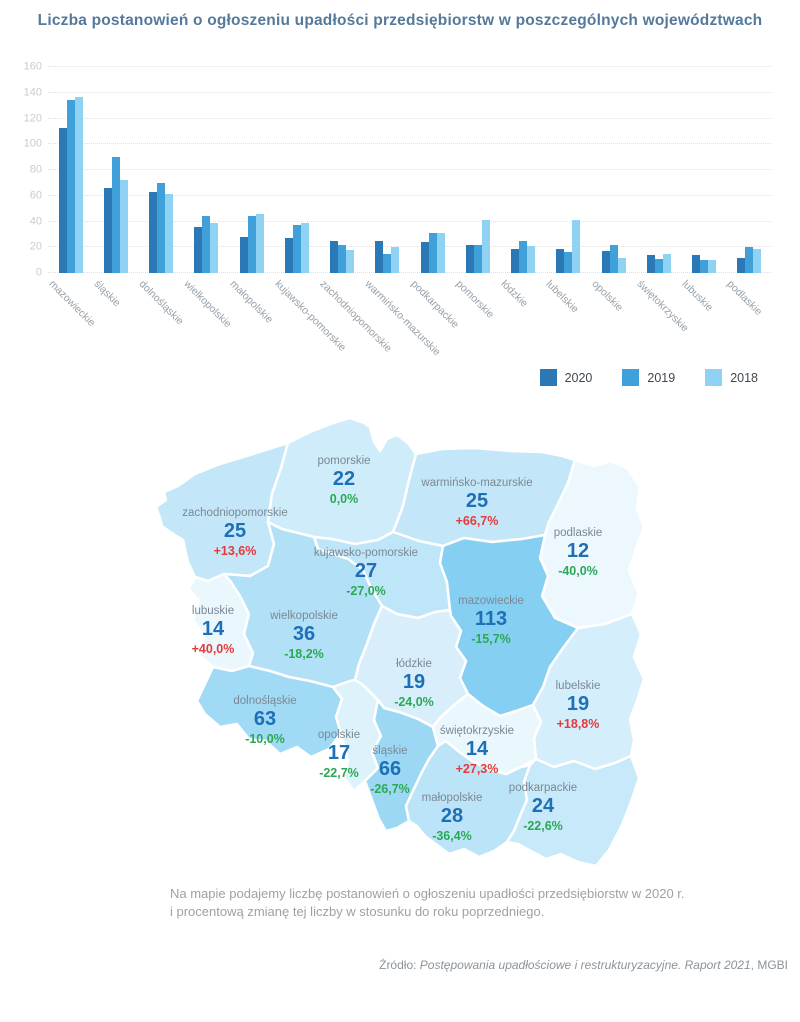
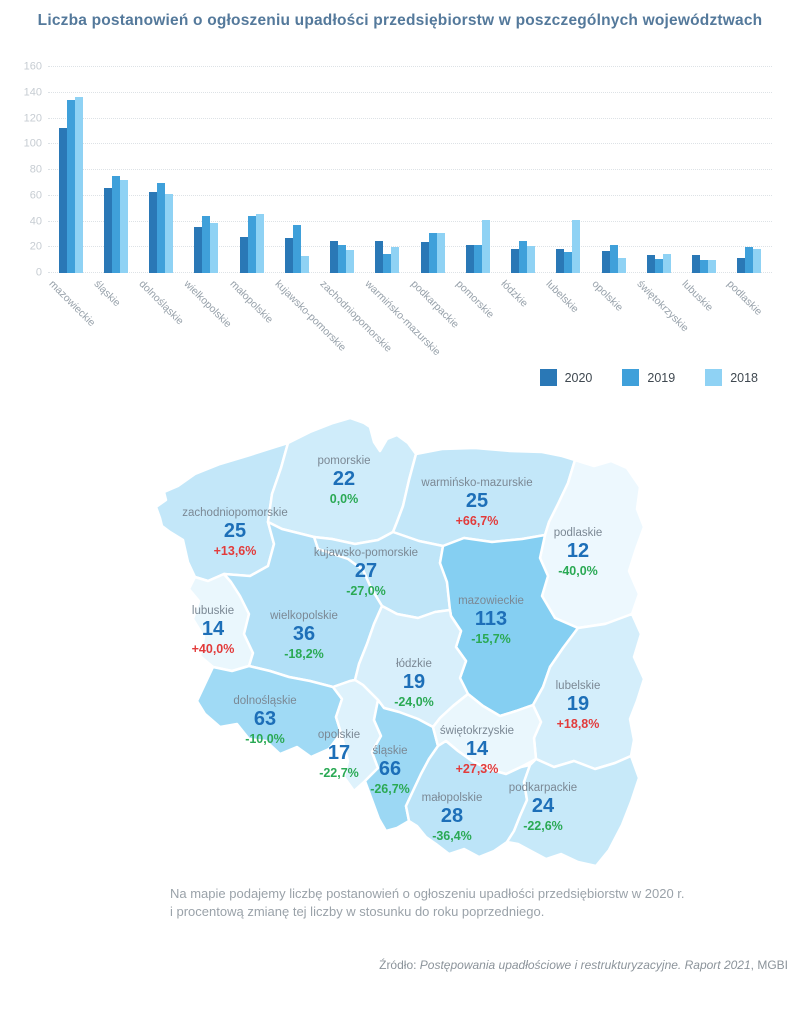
2019/śląskie: 90 -> 75
2018/kujawsko-pomorskie: 39 -> 13
